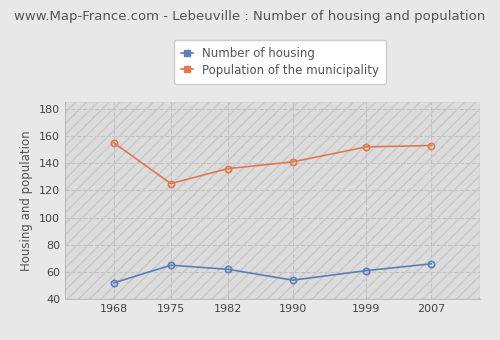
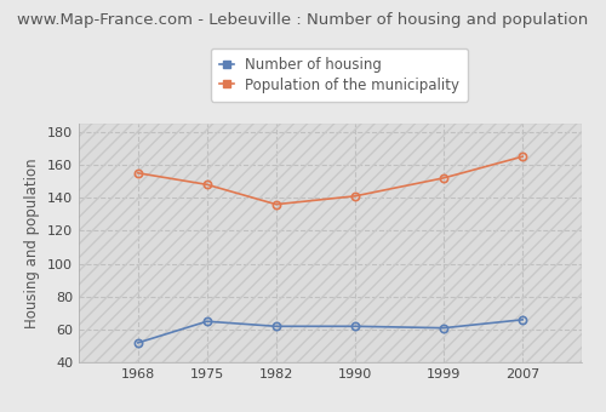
Population of the municipality/1975: 125 -> 148
Number of housing/1990: 54 -> 62
Population of the municipality/2007: 153 -> 165
